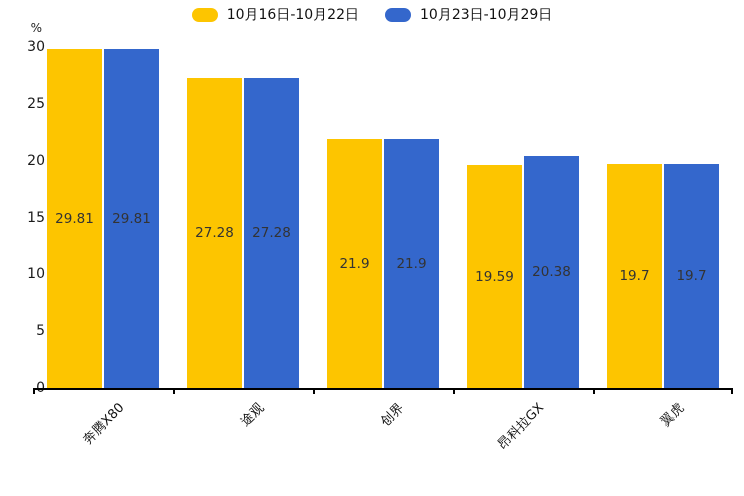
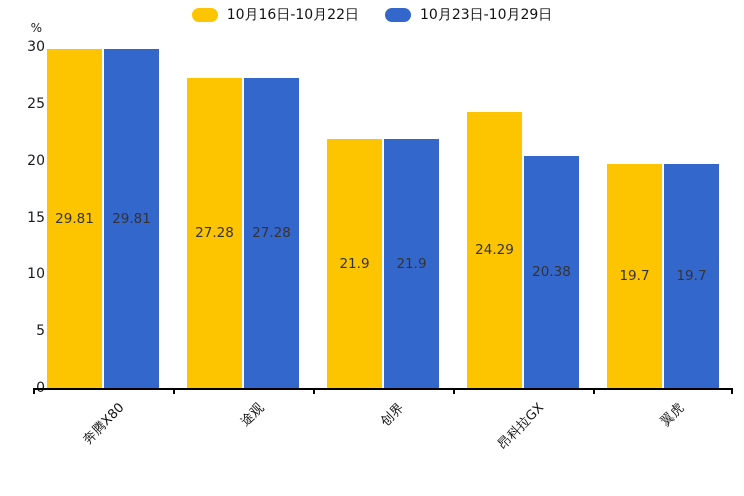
10月16日-10月22日/昂科拉GX: 19.59 -> 24.29
